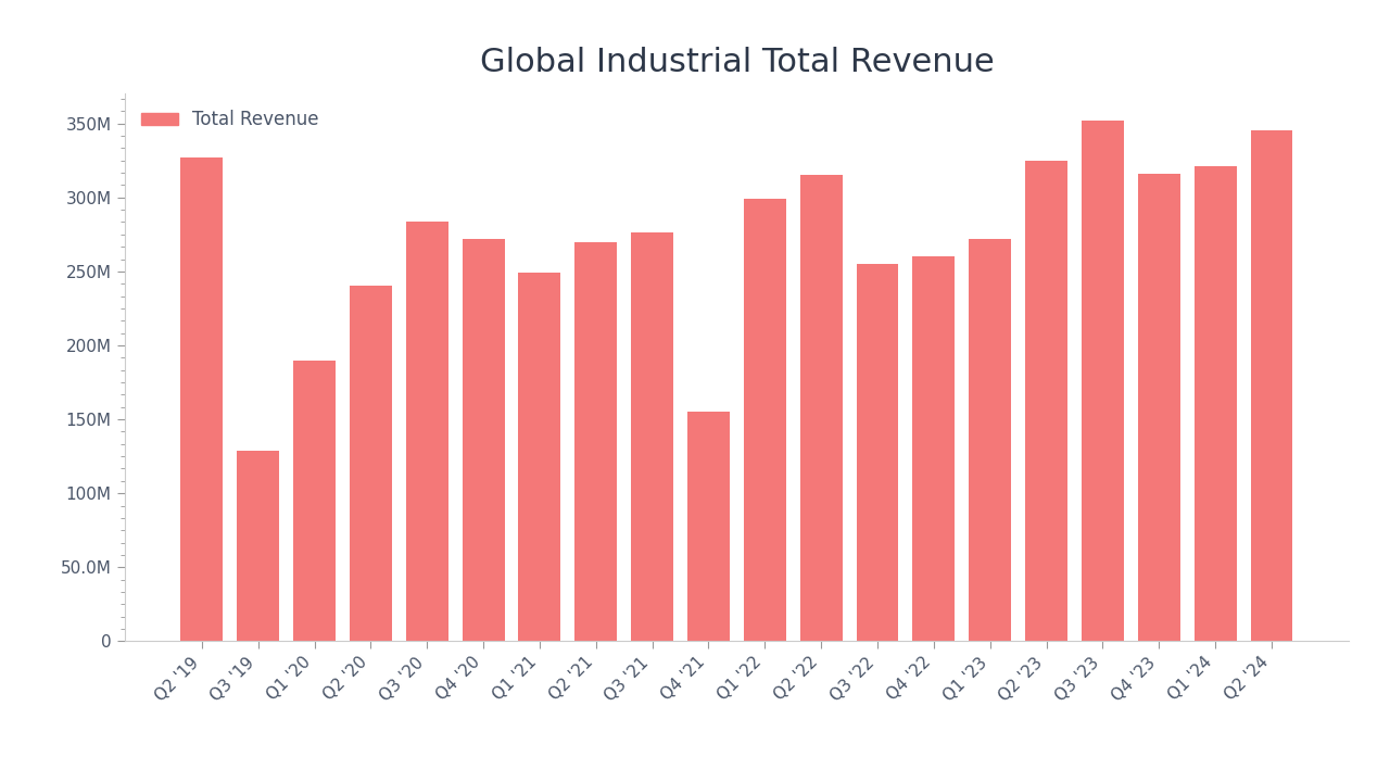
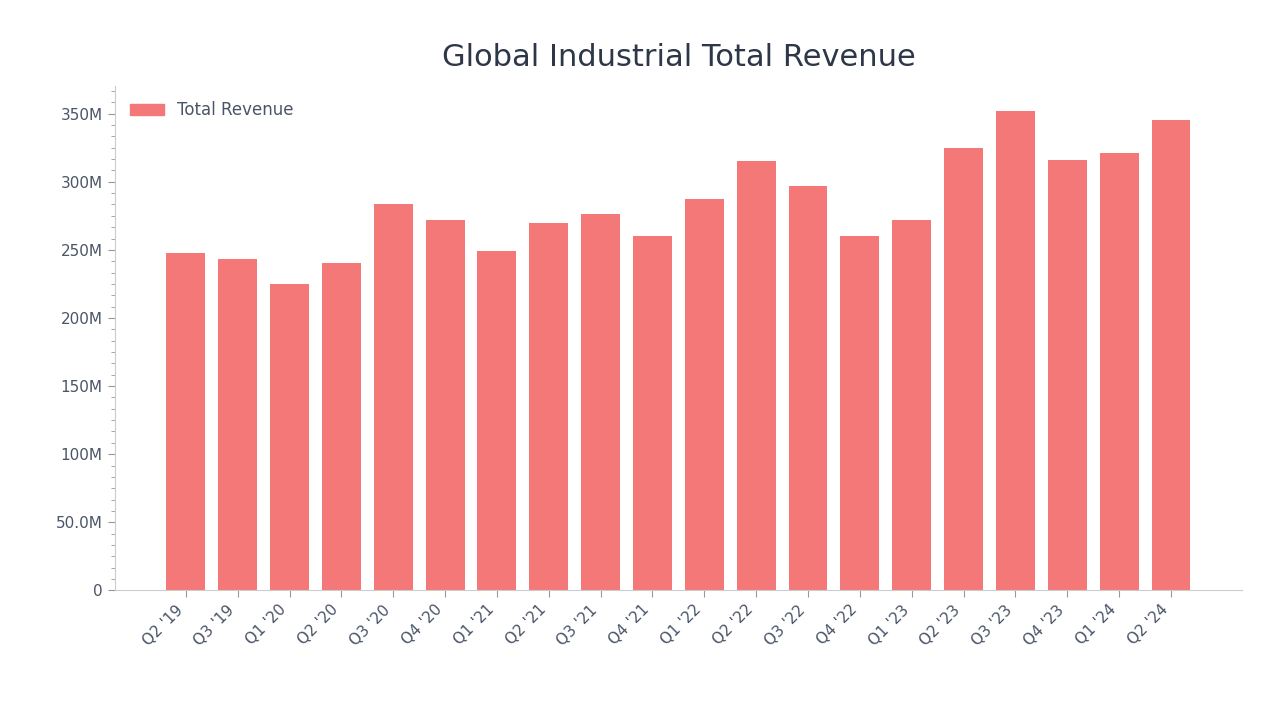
Q2 '19: 327M -> 248M
Q3 '19: 129M -> 243M
Q1 '20: 190M -> 225M
Q4 '21: 155M -> 260M
Q1 '22: 299M -> 287M
Q3 '22: 255M -> 297M
